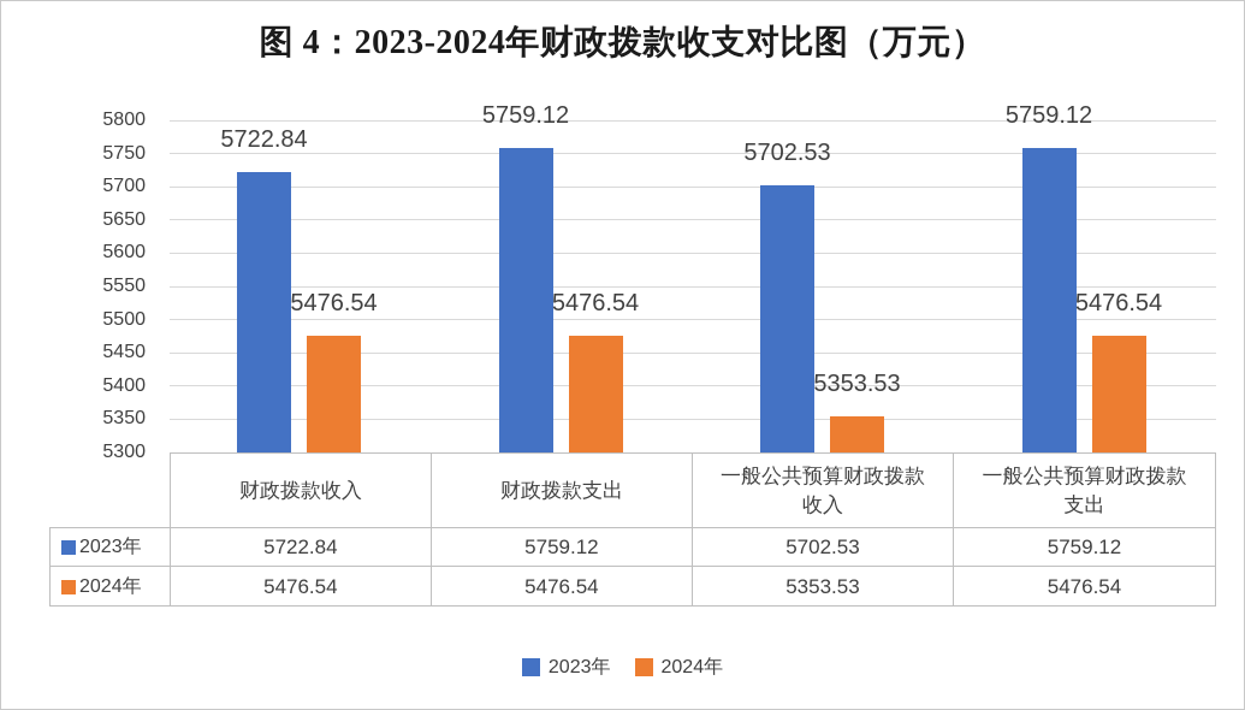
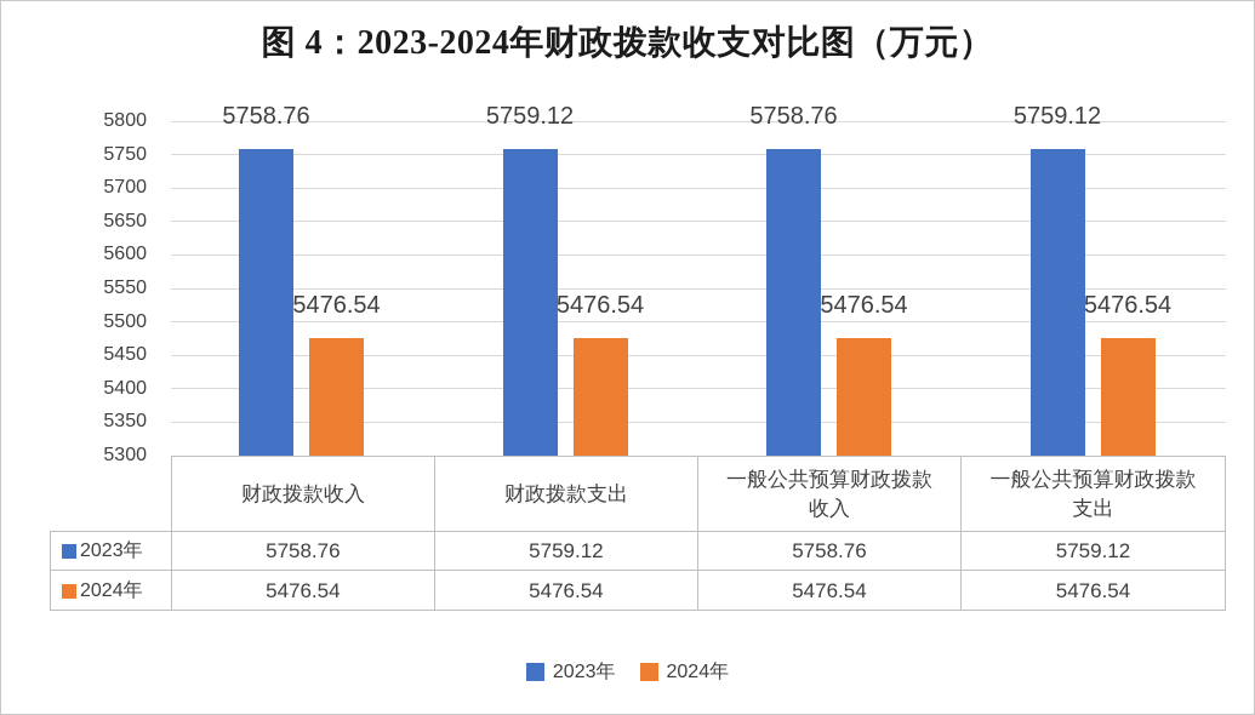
2023年/财政拨款收入: 5722.84 -> 5758.76
2023年/一般公共预算财政拨款收入: 5702.53 -> 5758.76
2024年/一般公共预算财政拨款收入: 5353.53 -> 5476.54
